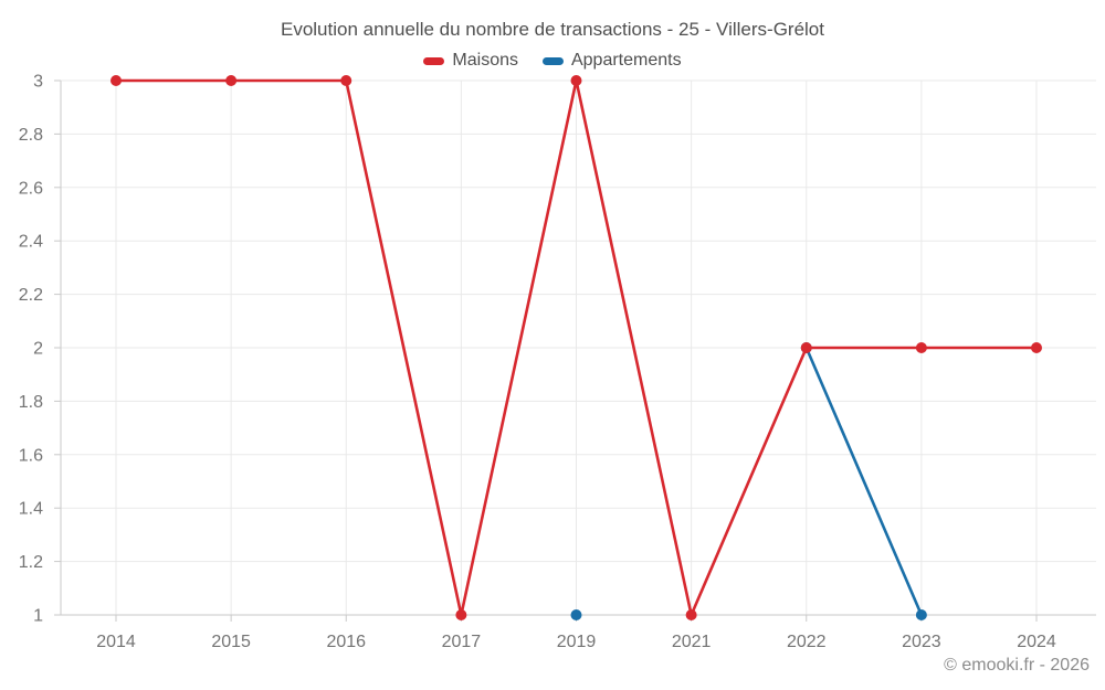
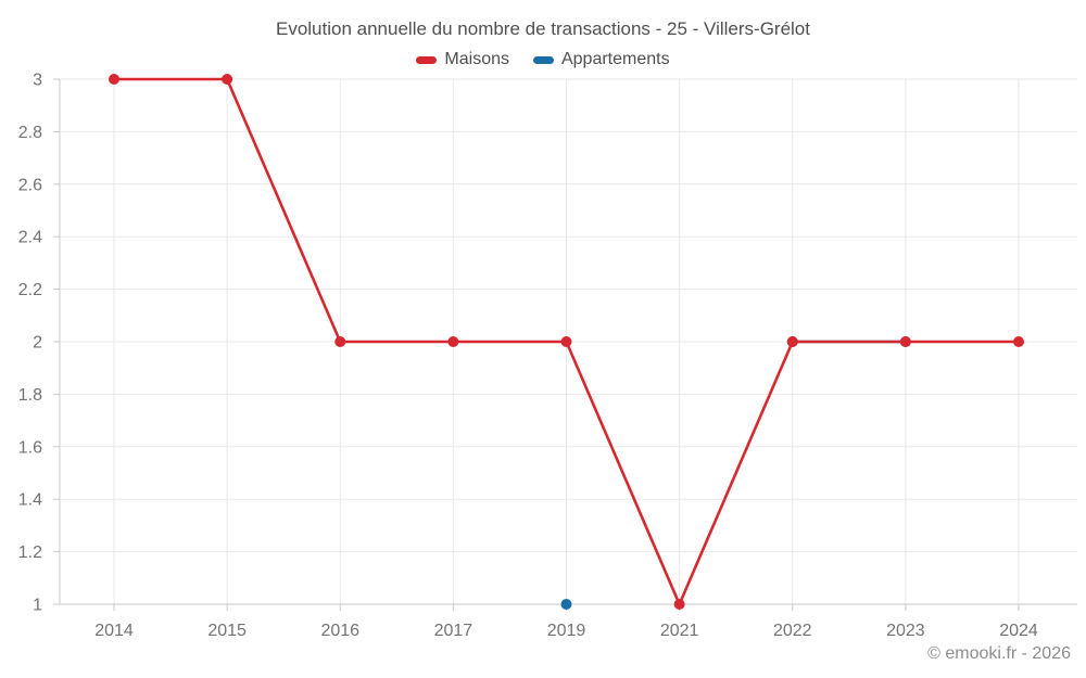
Maisons/2016: 3 -> 2
Maisons/2017: 1 -> 2
Maisons/2019: 3 -> 2
Appartements/2023: 1 -> 2
